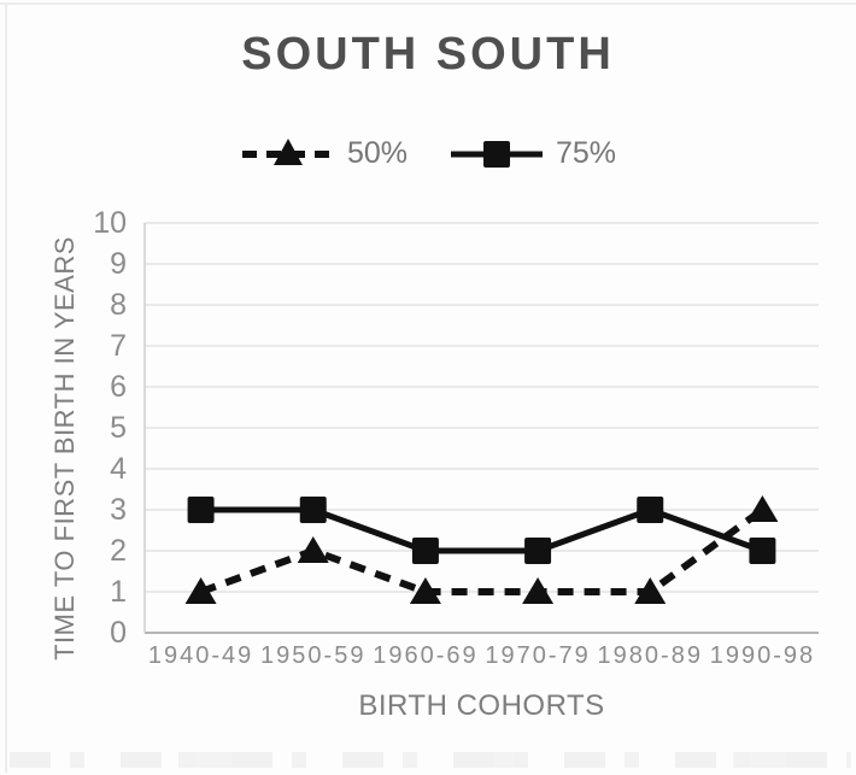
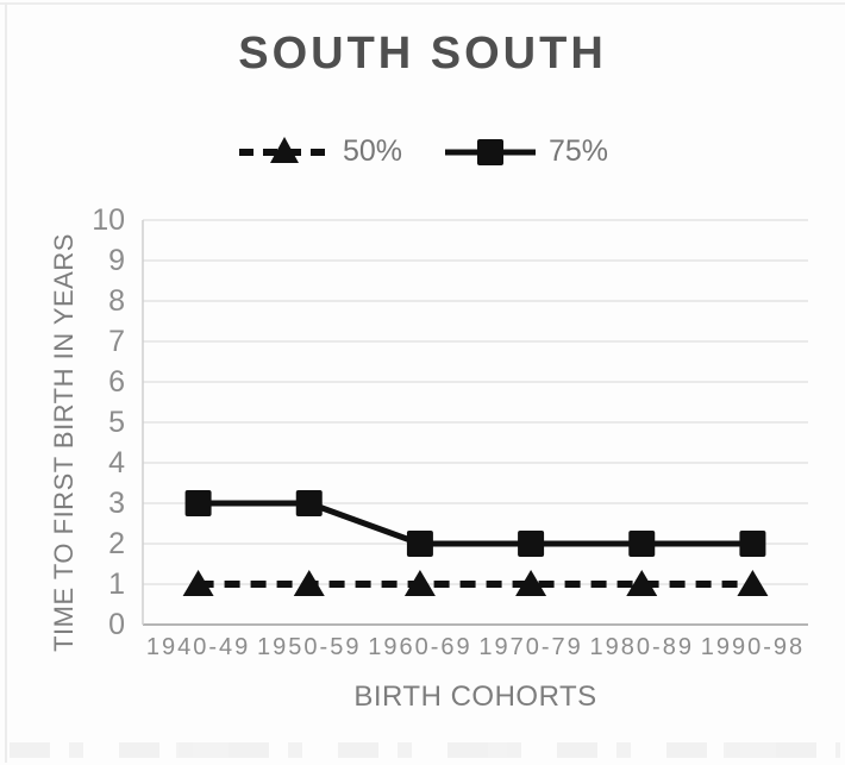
50%/1950-59: 2 -> 1
75%/1980-89: 3 -> 2
50%/1990-98: 3 -> 1
